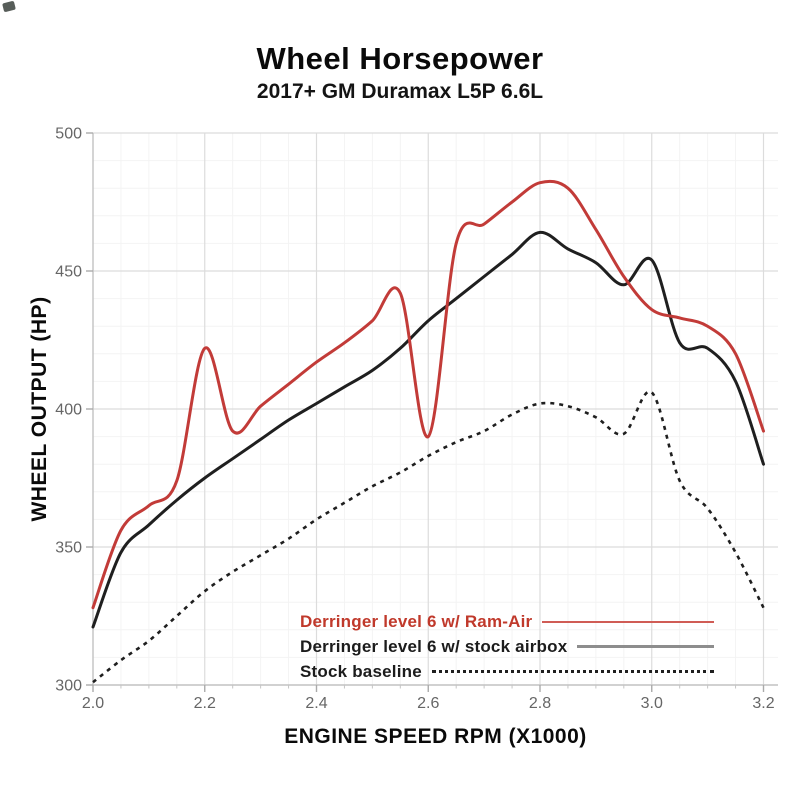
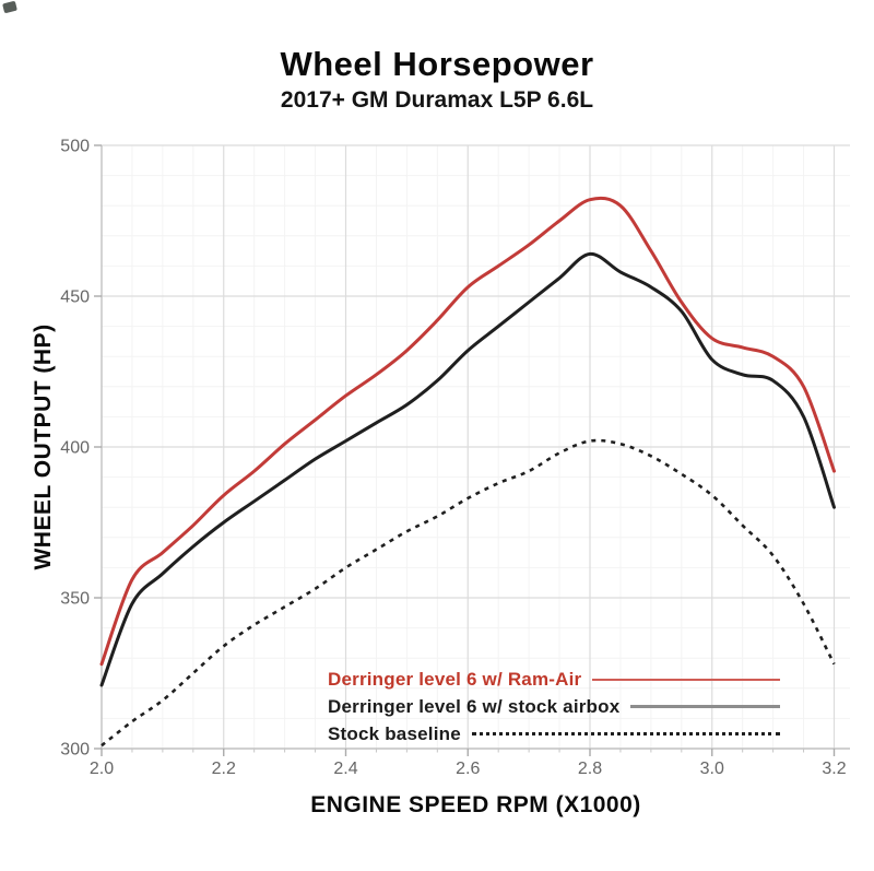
Derringer level 6 w/ Ram-Air/2.2: 422 -> 384
Derringer level 6 w/ Ram-Air/2.6: 390 -> 453
Derringer level 6 w/ stock airbox/3.0: 454 -> 429
Stock baseline/3.0: 406 -> 384
